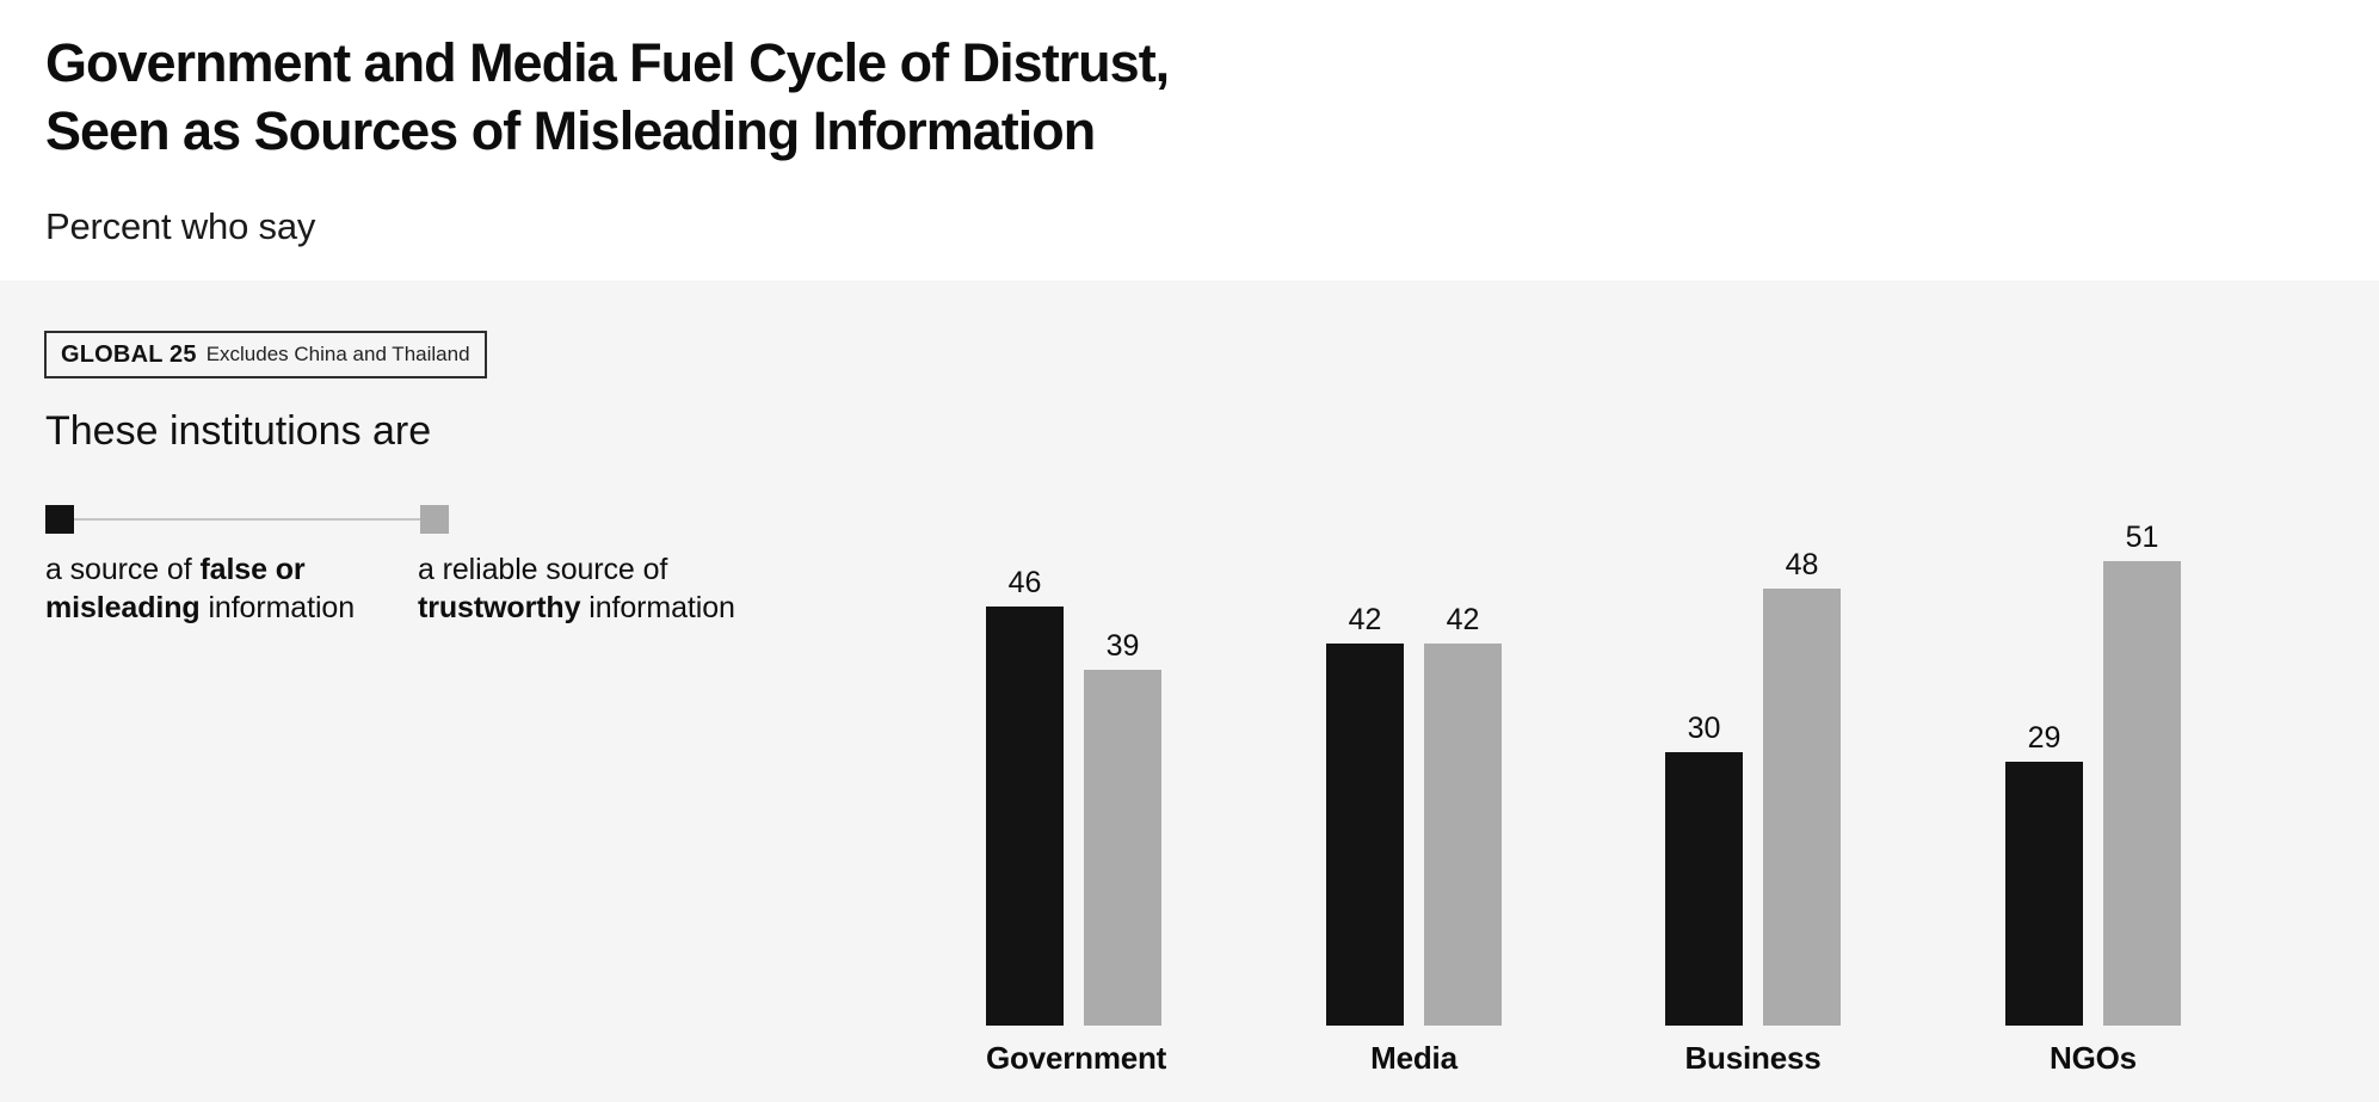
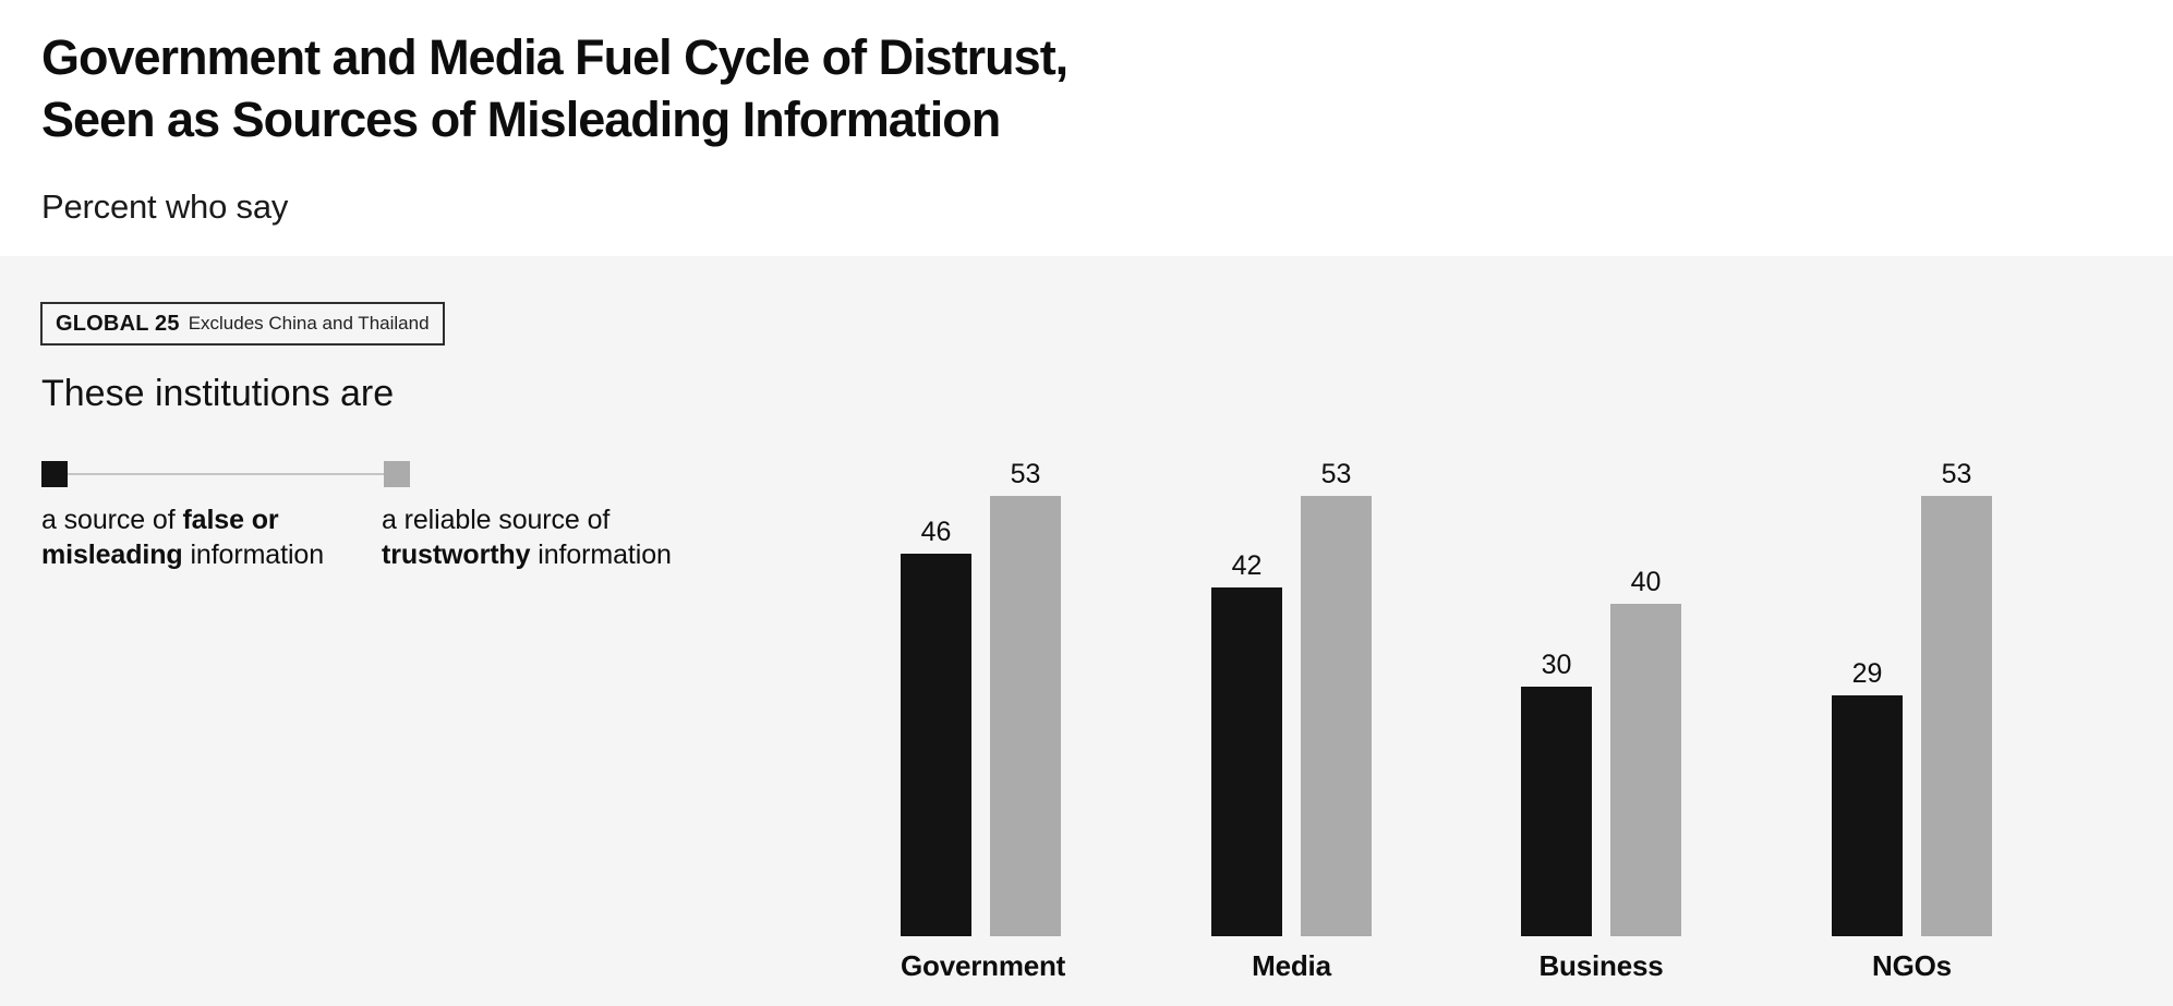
a reliable source of trustworthy information/Government: 39 -> 53
a reliable source of trustworthy information/Media: 42 -> 53
a reliable source of trustworthy information/Business: 48 -> 40
a reliable source of trustworthy information/NGOs: 51 -> 53
